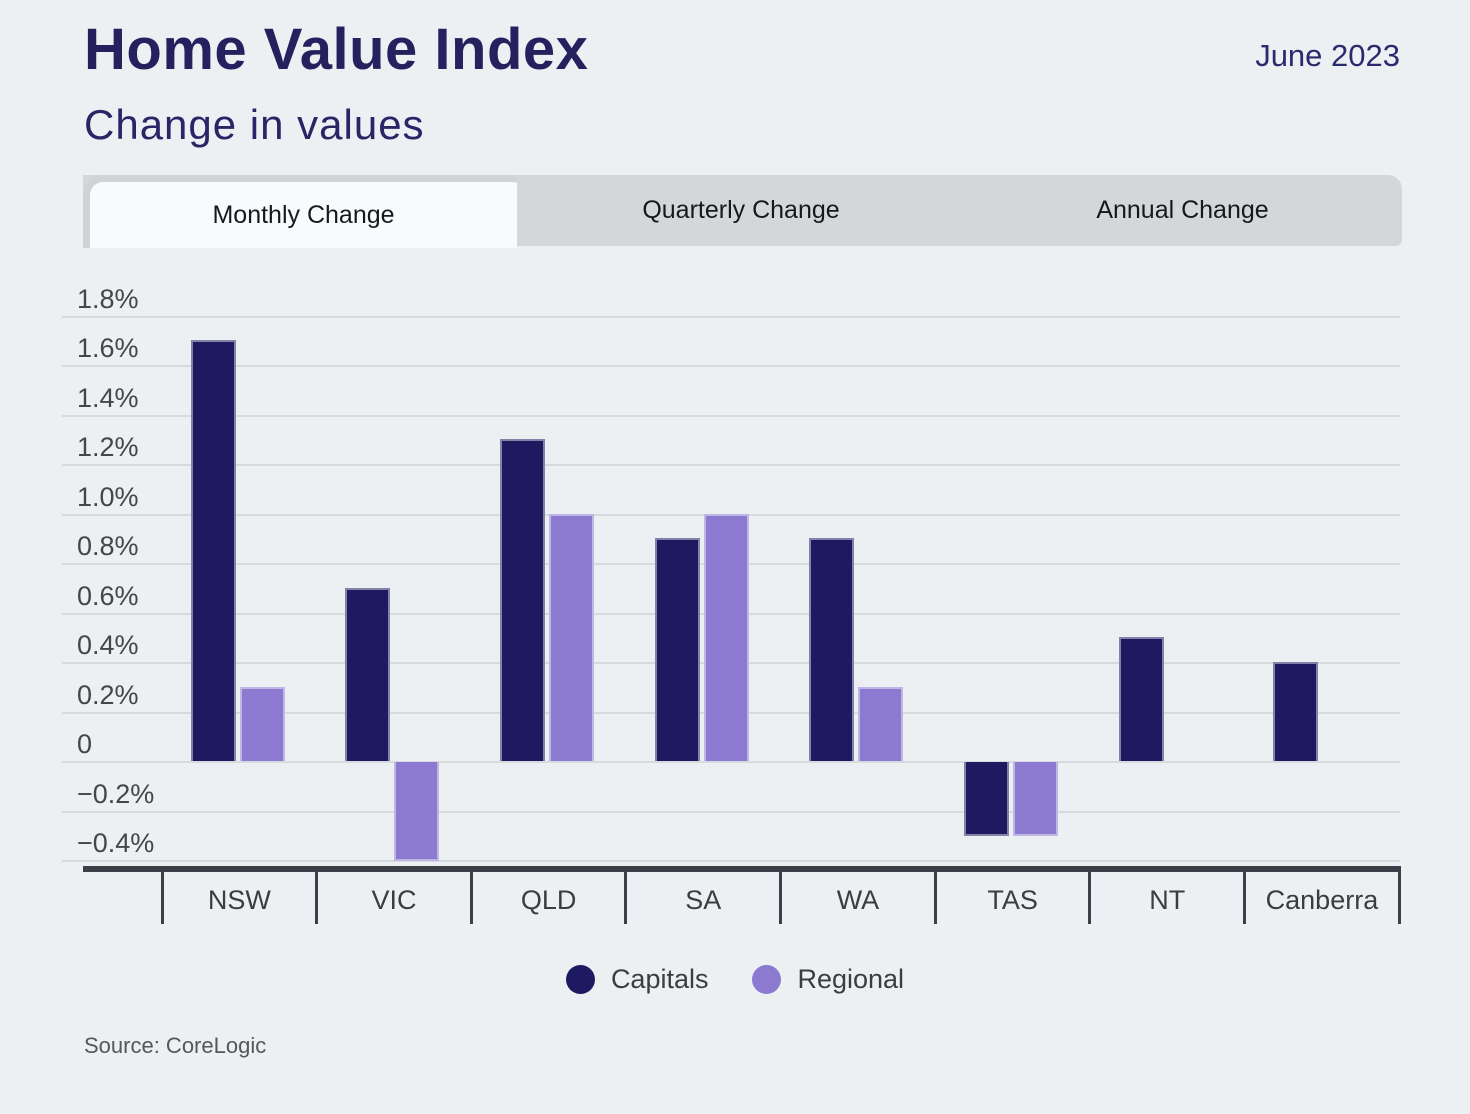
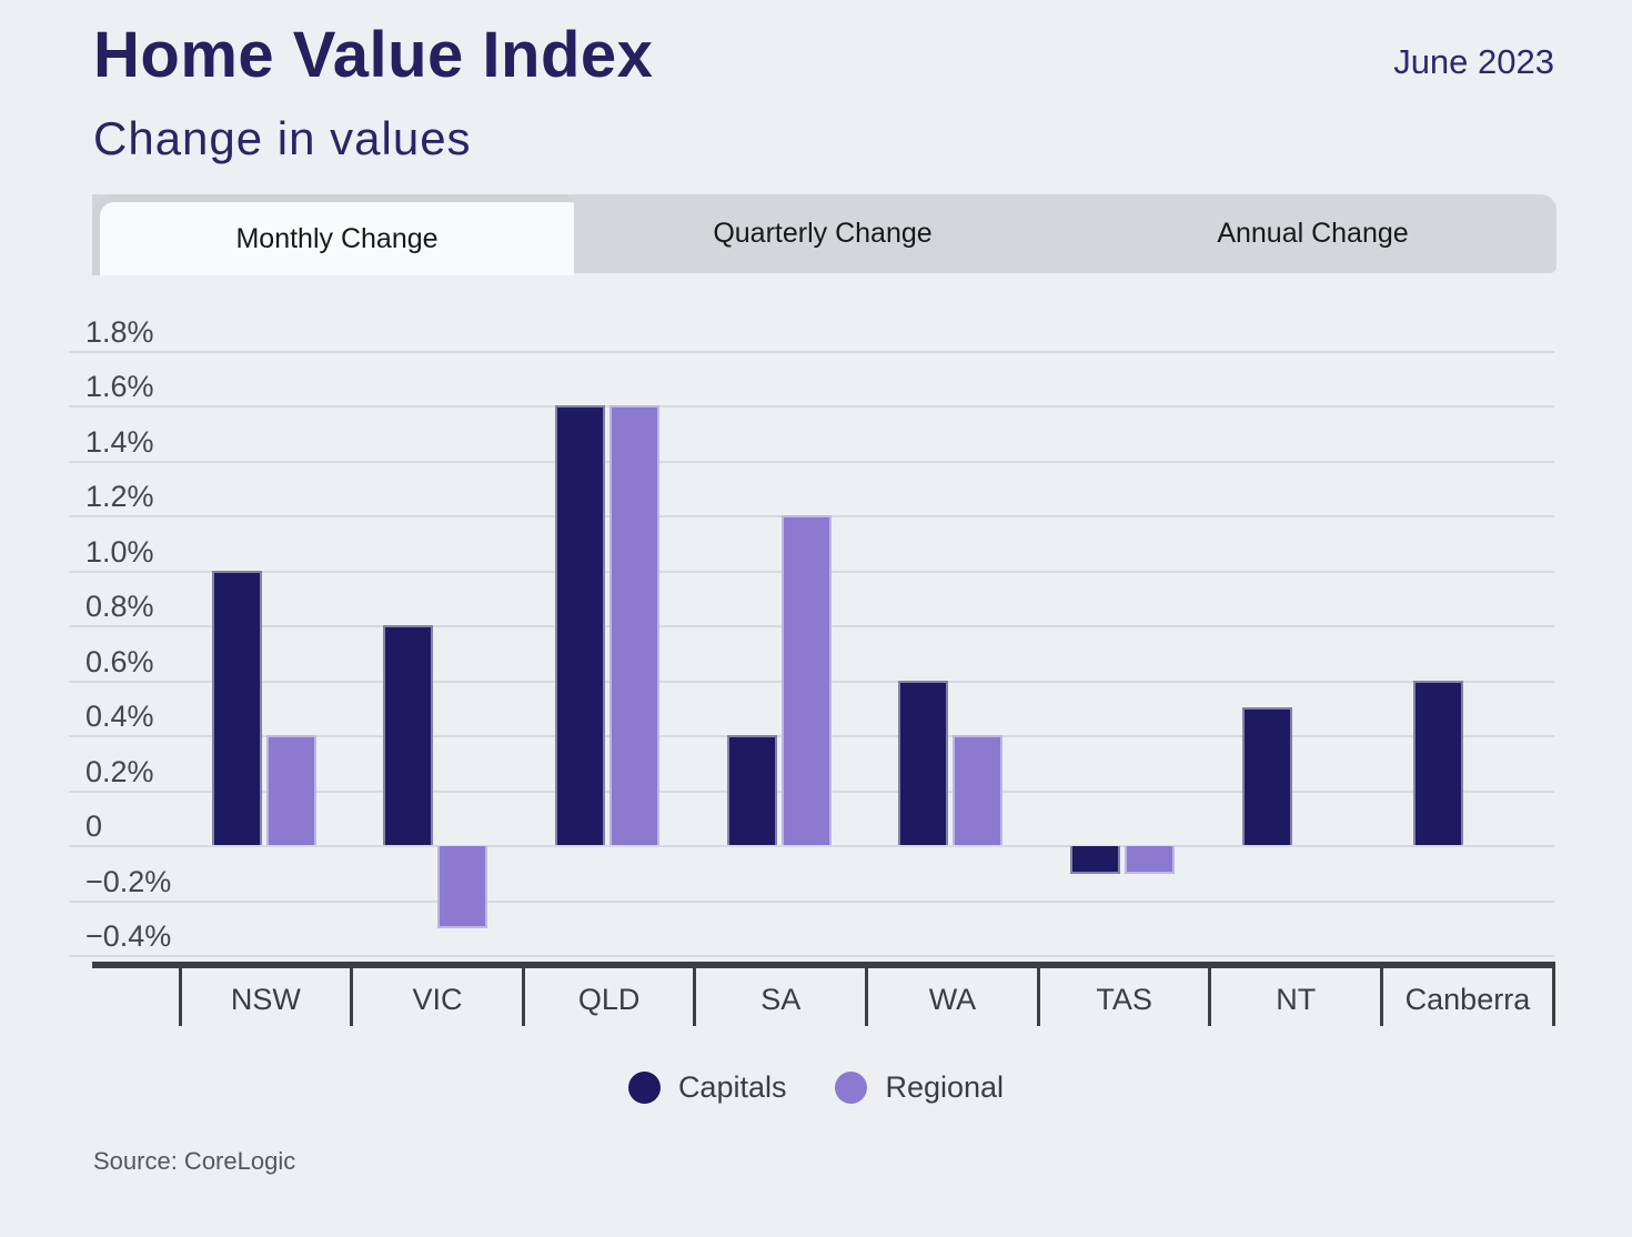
Capitals/NSW: 1.7% -> 1.0%
Regional/NSW: 0.3% -> 0.4%
Capitals/VIC: 0.7% -> 0.8%
Regional/VIC: -0.4% -> -0.3%
Capitals/QLD: 1.3% -> 1.6%
Regional/QLD: 1.0% -> 1.6%
Capitals/SA: 0.9% -> 0.4%
Regional/SA: 1.0% -> 1.2%
Capitals/WA: 0.9% -> 0.6%
Regional/WA: 0.3% -> 0.4%
Capitals/TAS: -0.3% -> -0.1%
Regional/TAS: -0.3% -> -0.1%
Capitals/Canberra: 0.4% -> 0.6%
